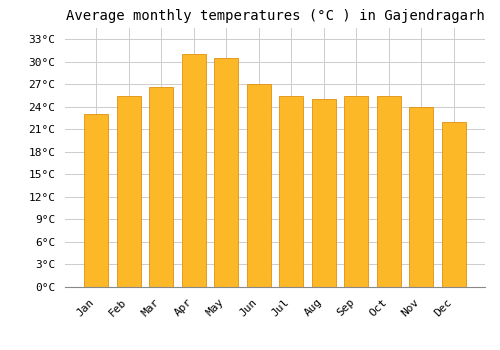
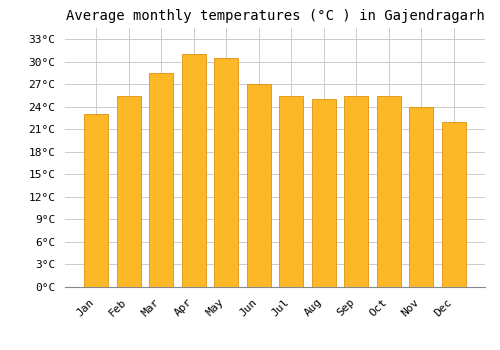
Mar: 26.6°C -> 28.5°C
